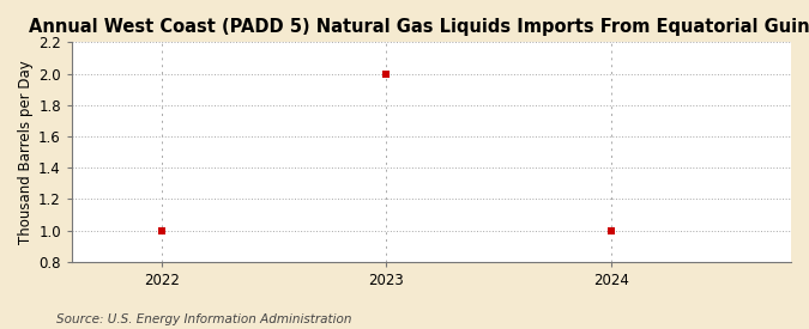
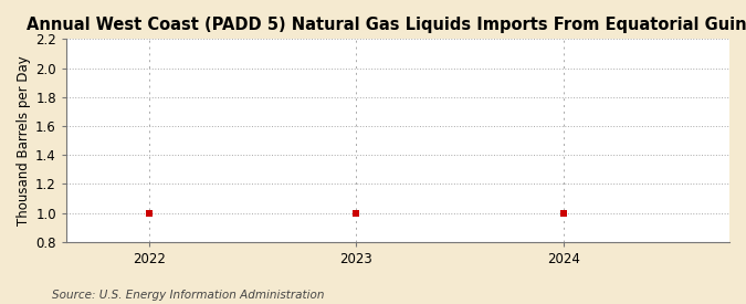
2023: 2 -> 1
